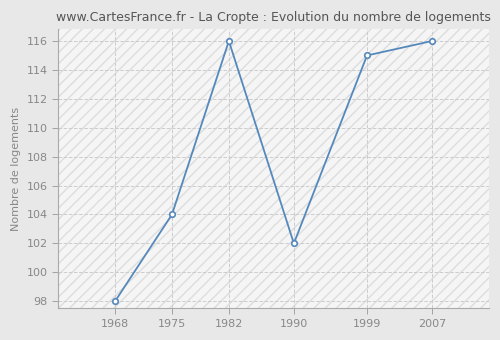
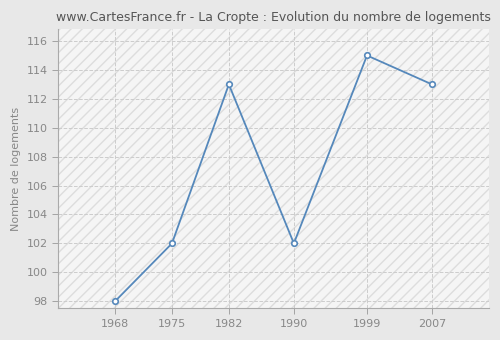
1975: 104 -> 102
1982: 116 -> 113
2007: 116 -> 113
